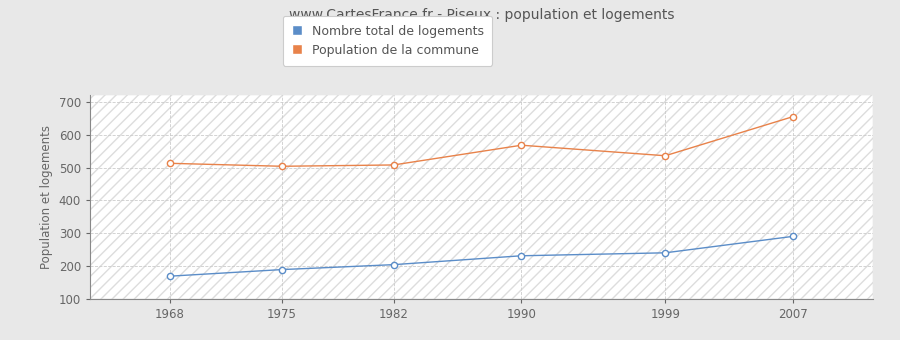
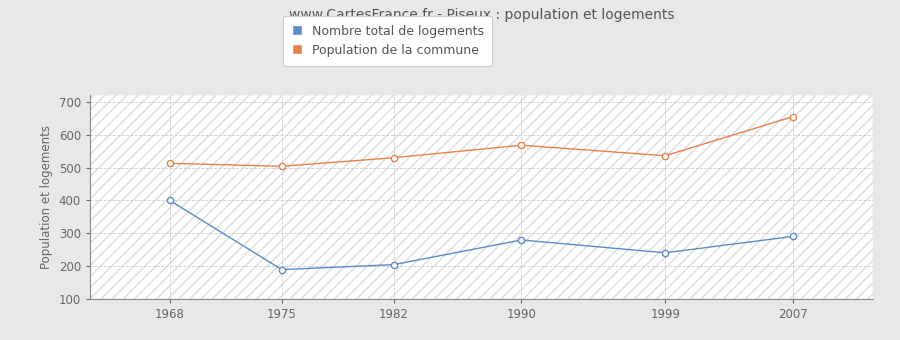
Nombre total de logements/1968: 170 -> 400
Population de la commune/1982: 508 -> 530
Nombre total de logements/1990: 232 -> 280
